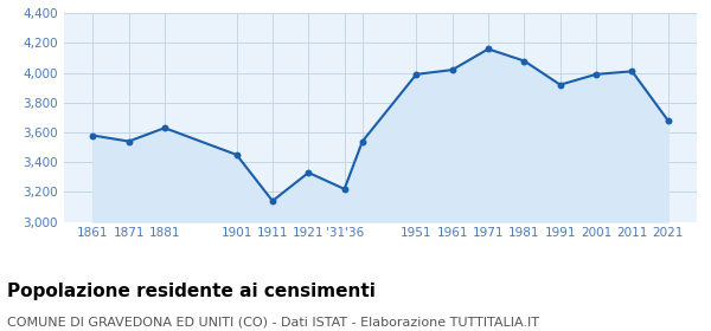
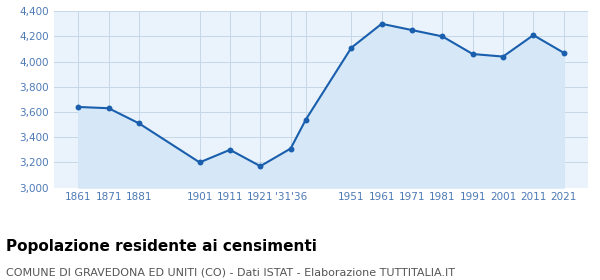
1861: 3,580 -> 3,640
1871: 3,540 -> 3,630
1881: 3,630 -> 3,510
1901: 3,450 -> 3,200
1911: 3,140 -> 3,300
1921: 3,330 -> 3,170
'31'36: 3,220 -> 3,310
1951: 3,990 -> 4,110
1961: 4,020 -> 4,300
1971: 4,160 -> 4,250
1981: 4,080 -> 4,200
1991: 3,920 -> 4,060
2001: 3,990 -> 4,040
2011: 4,010 -> 4,210
2021: 3,680 -> 4,070
